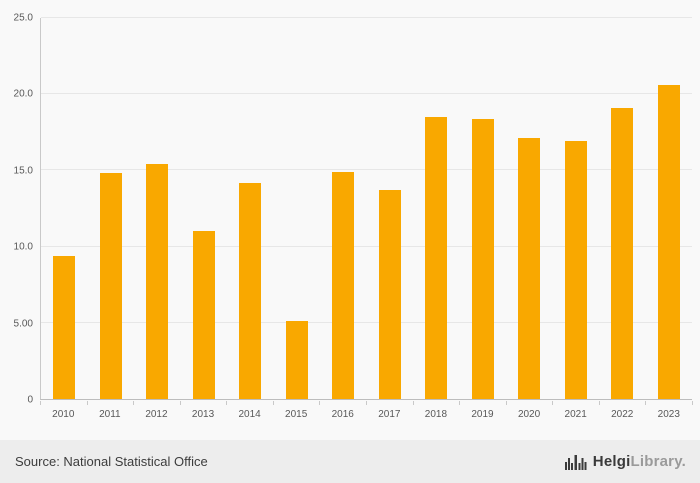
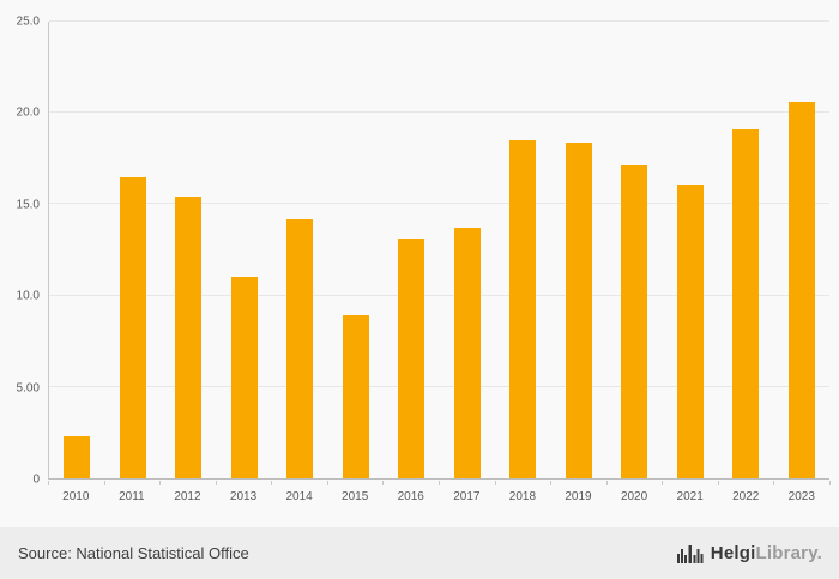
2010: 9.4 -> 2.3
2011: 14.8 -> 16.5
2015: 5.1 -> 8.9
2016: 14.9 -> 13.1
2021: 16.9 -> 16.1
